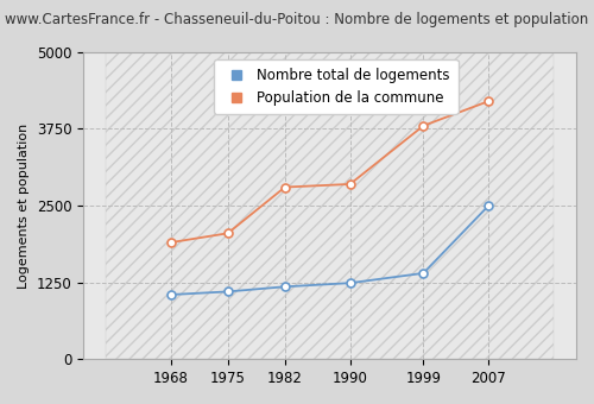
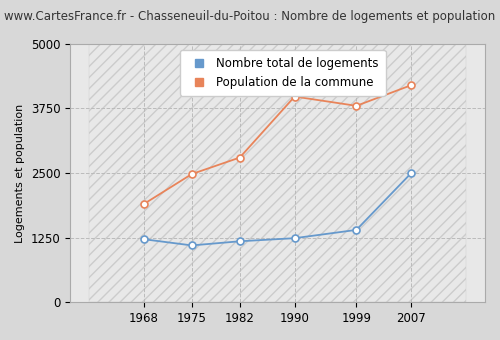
Nombre total de logements/1968: 1050 -> 1220
Population de la commune/1975: 2050 -> 2480
Population de la commune/1990: 2850 -> 3980
